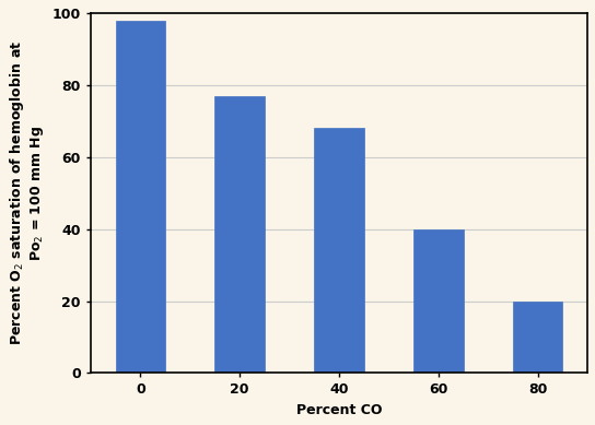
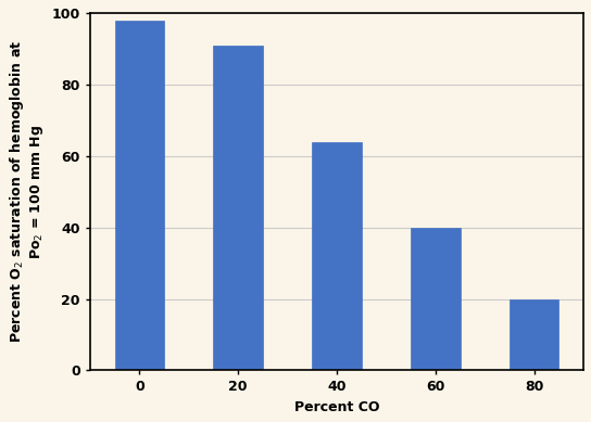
20: 77 -> 91
40: 68 -> 64
